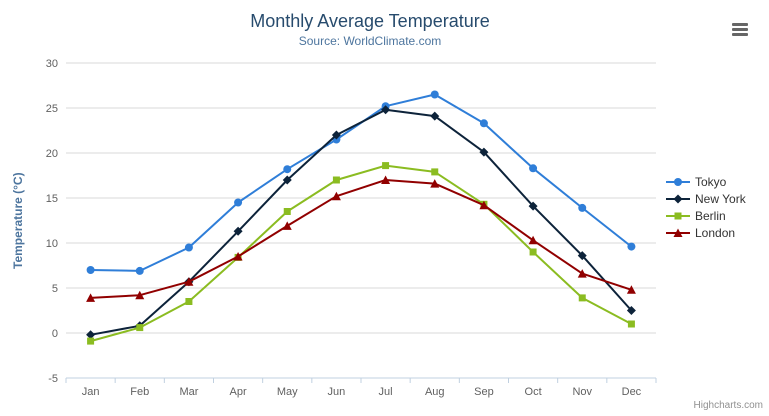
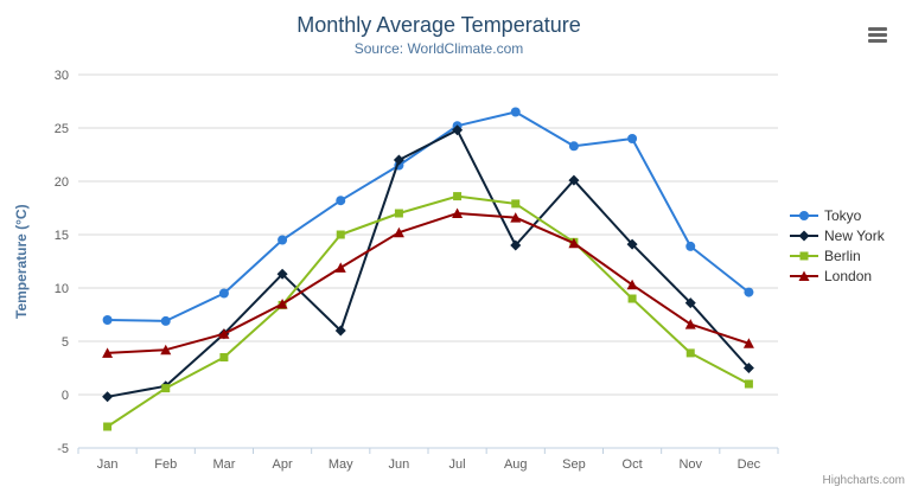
Berlin/Jan: -1 -> -3
New York/May: 17 -> 6
Berlin/May: 14 -> 15
New York/Aug: 24 -> 14
Tokyo/Oct: 18 -> 24
